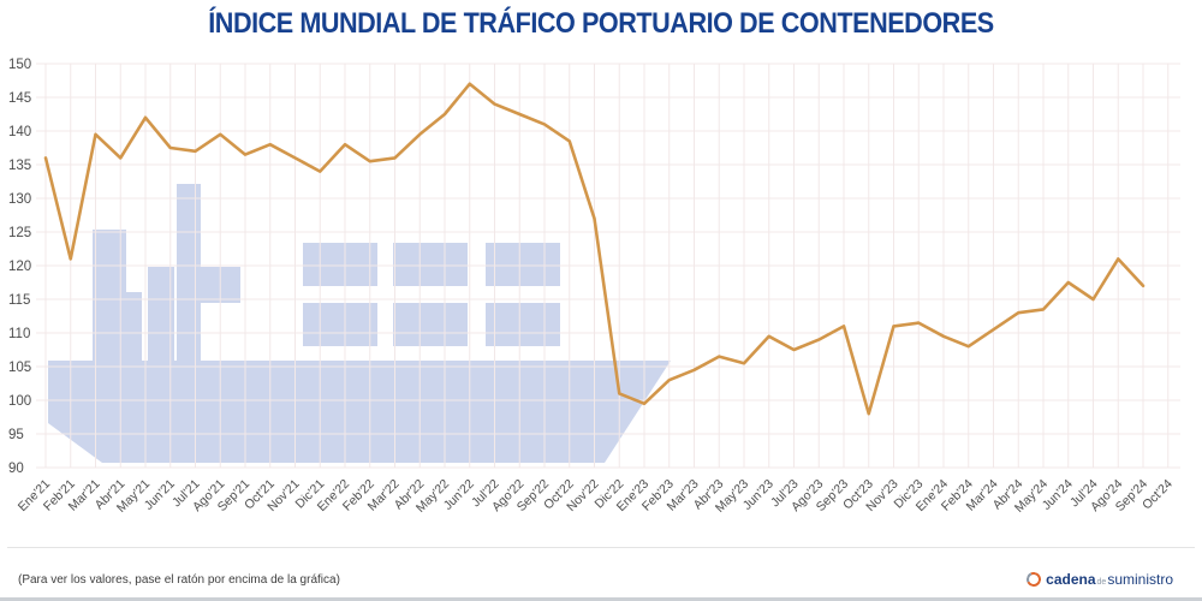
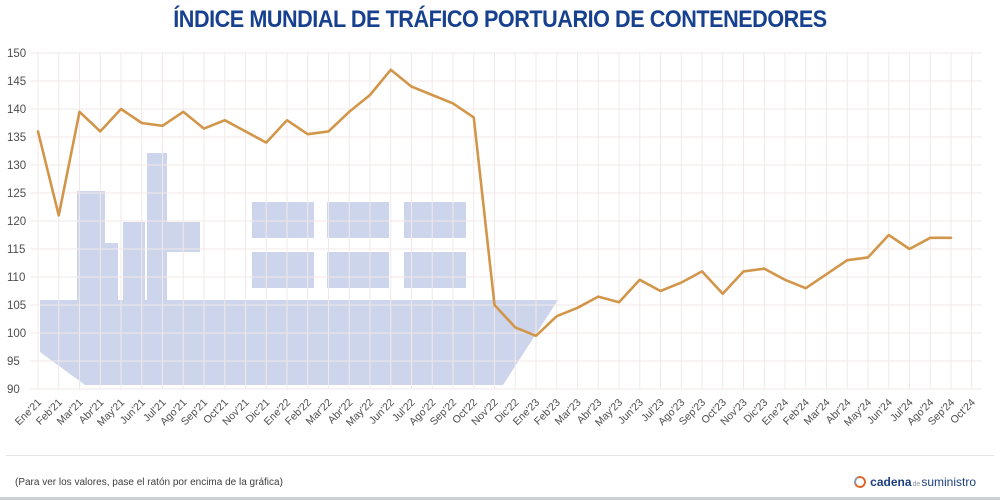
May'21: 142 -> 140
Nov'22: 127 -> 105
Oct'23: 98 -> 107
Ago'24: 121 -> 117
